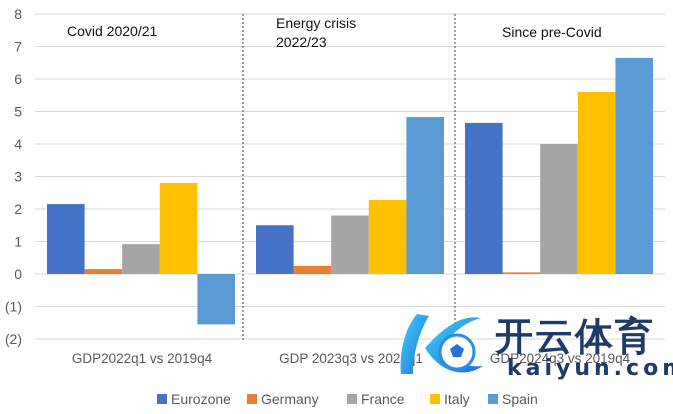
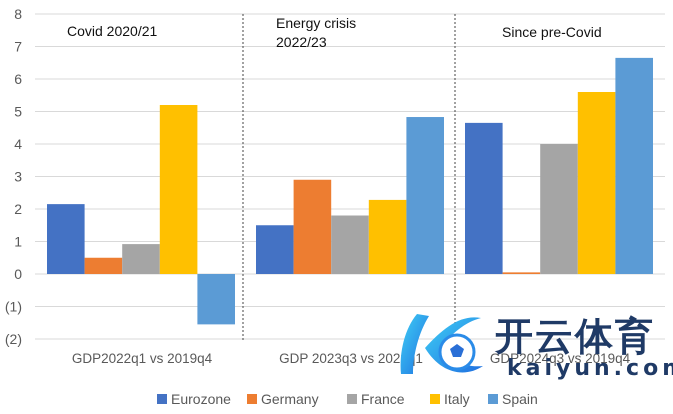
Germany/GDP2022q1 vs 2019q4: 0.1 -> 0.5
Italy/GDP2022q1 vs 2019q4: 2.8 -> 5.2
Germany/GDP 2023q3 vs 2022q1: 0.2 -> 2.9
